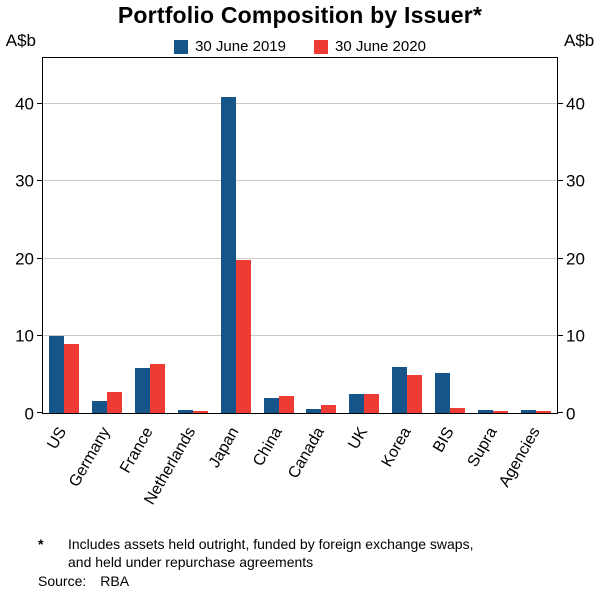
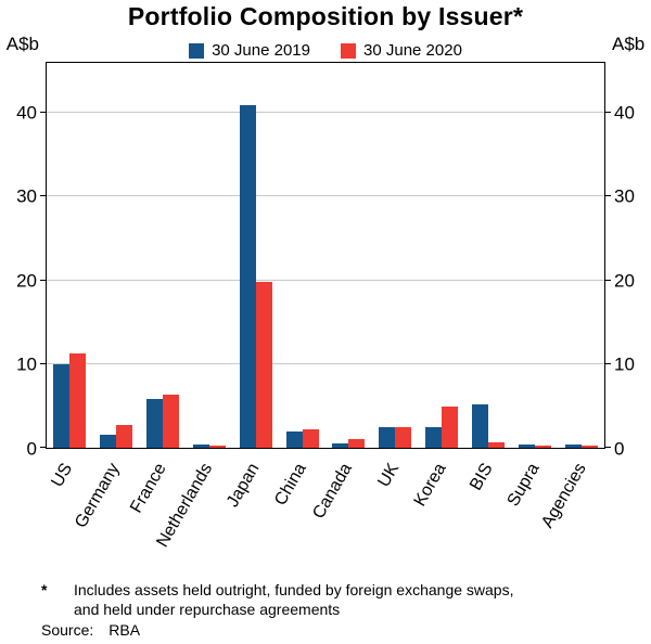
30 June 2020/US: 9 -> 11
30 June 2019/Korea: 6 -> 2
